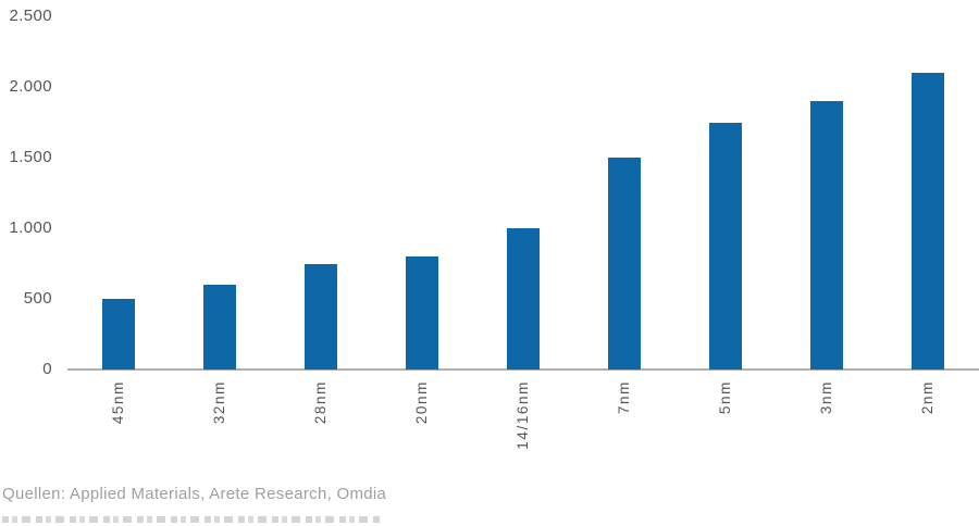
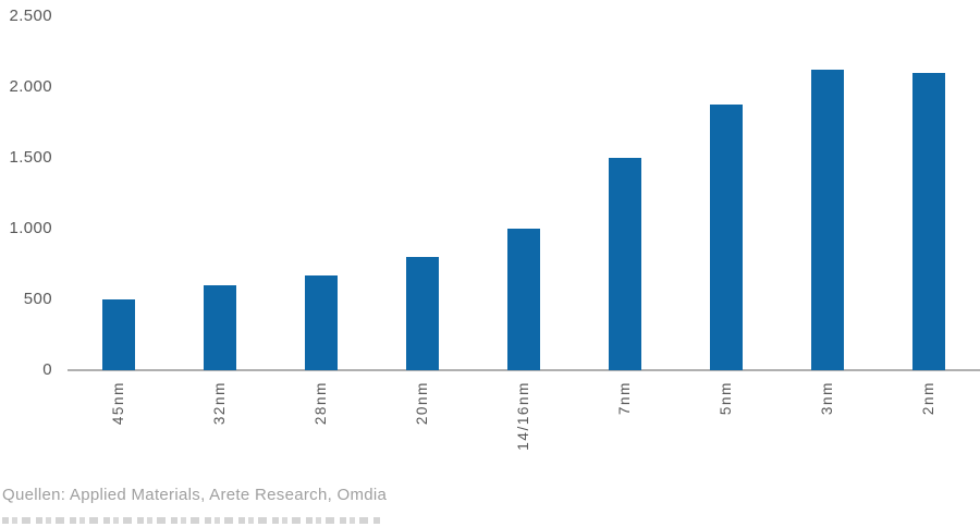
28nm: 750 -> 670
5nm: 1750 -> 1880
3nm: 1900 -> 2120
